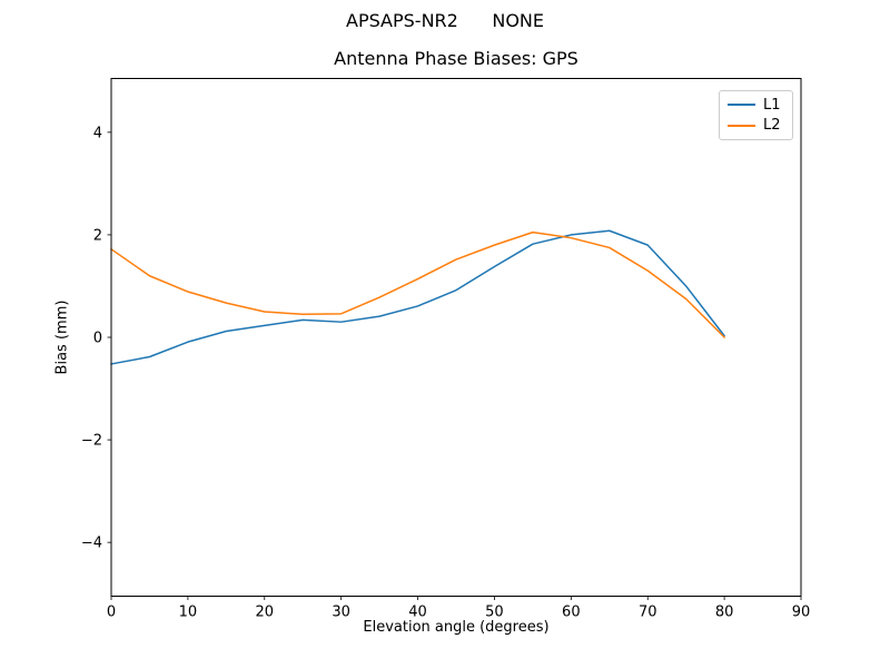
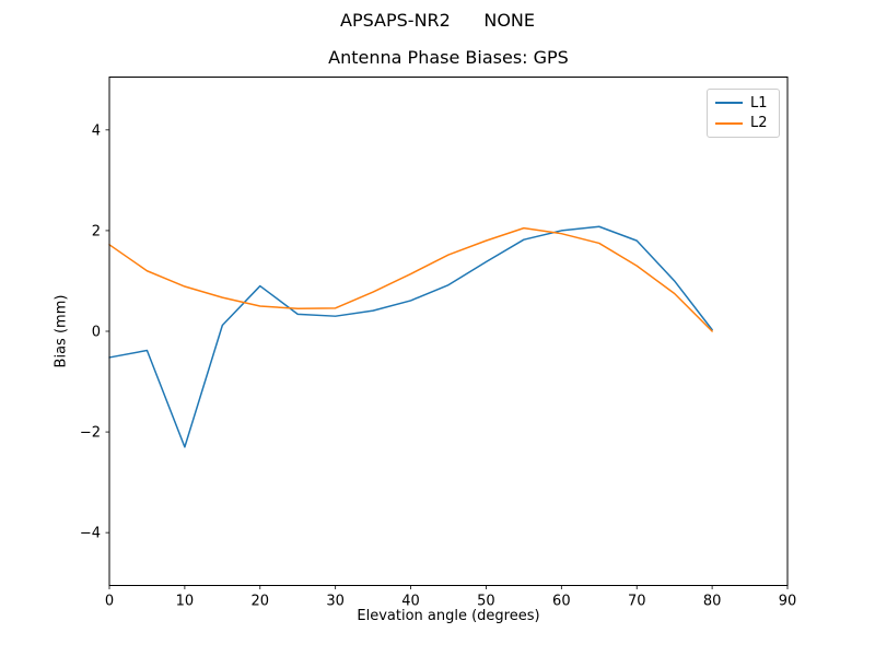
L1/10: -0.1 -> -2.3
L1/20: 0.2 -> 0.9
